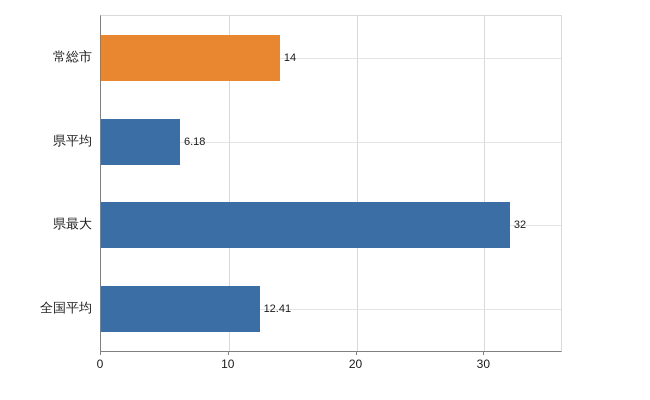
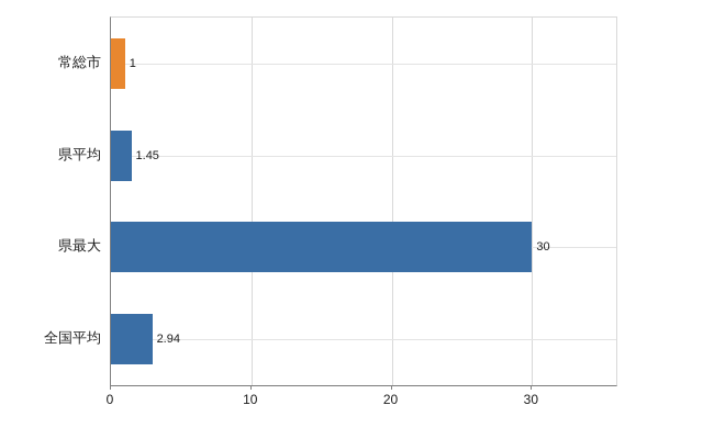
常総市: 14 -> 1
県平均: 6.18 -> 1.45
県最大: 32 -> 30
全国平均: 12.41 -> 2.94
